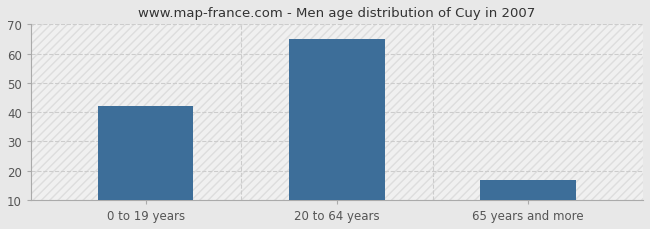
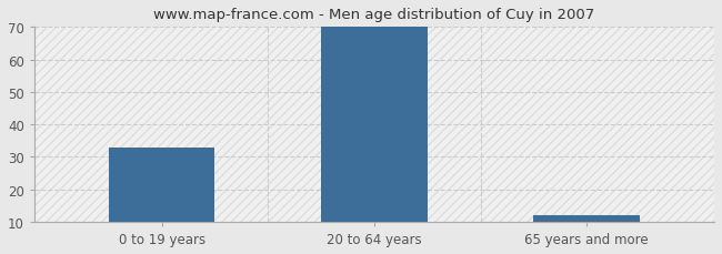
0 to 19 years: 42 -> 33
20 to 64 years: 65 -> 70
65 years and more: 17 -> 12
